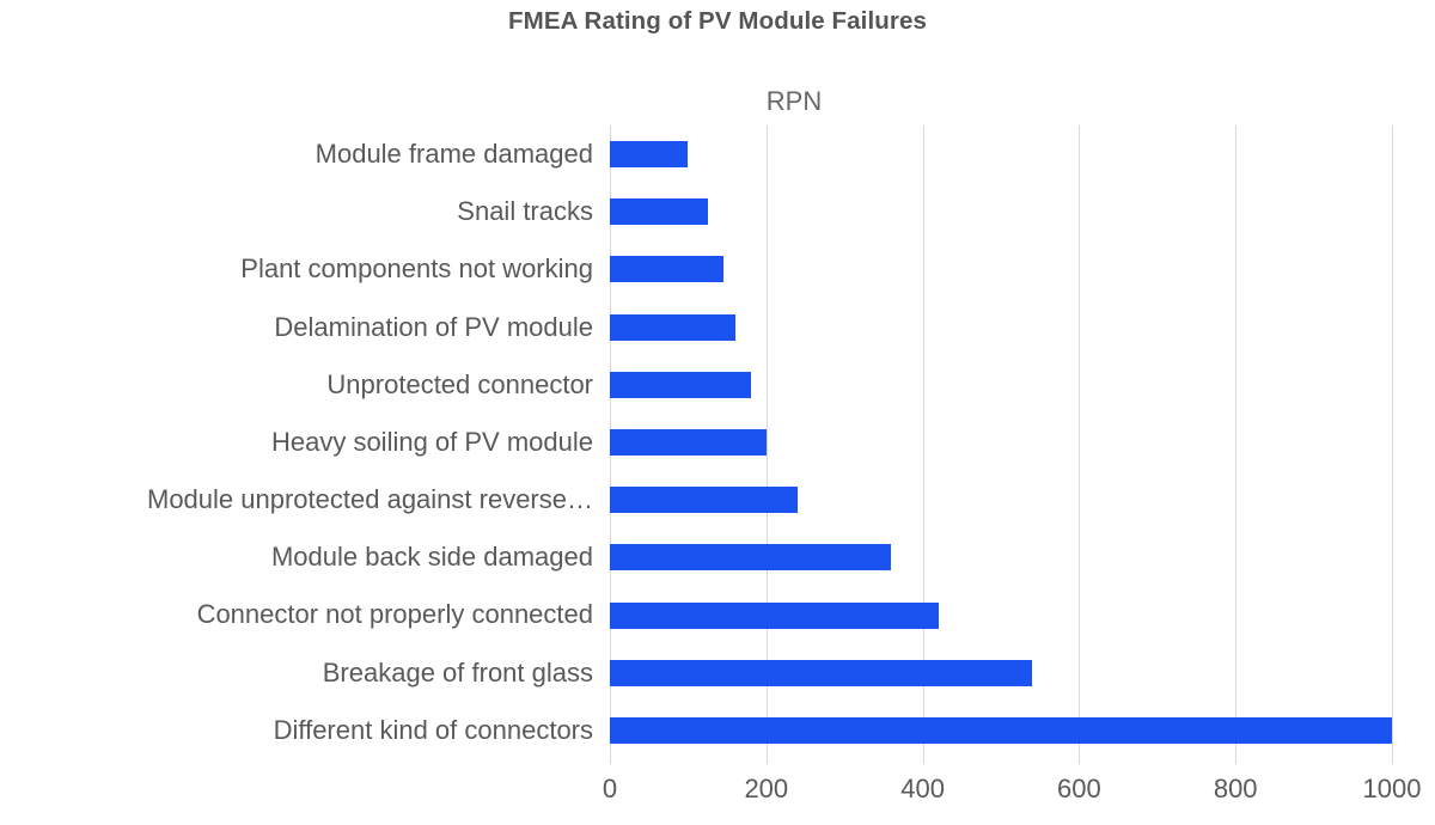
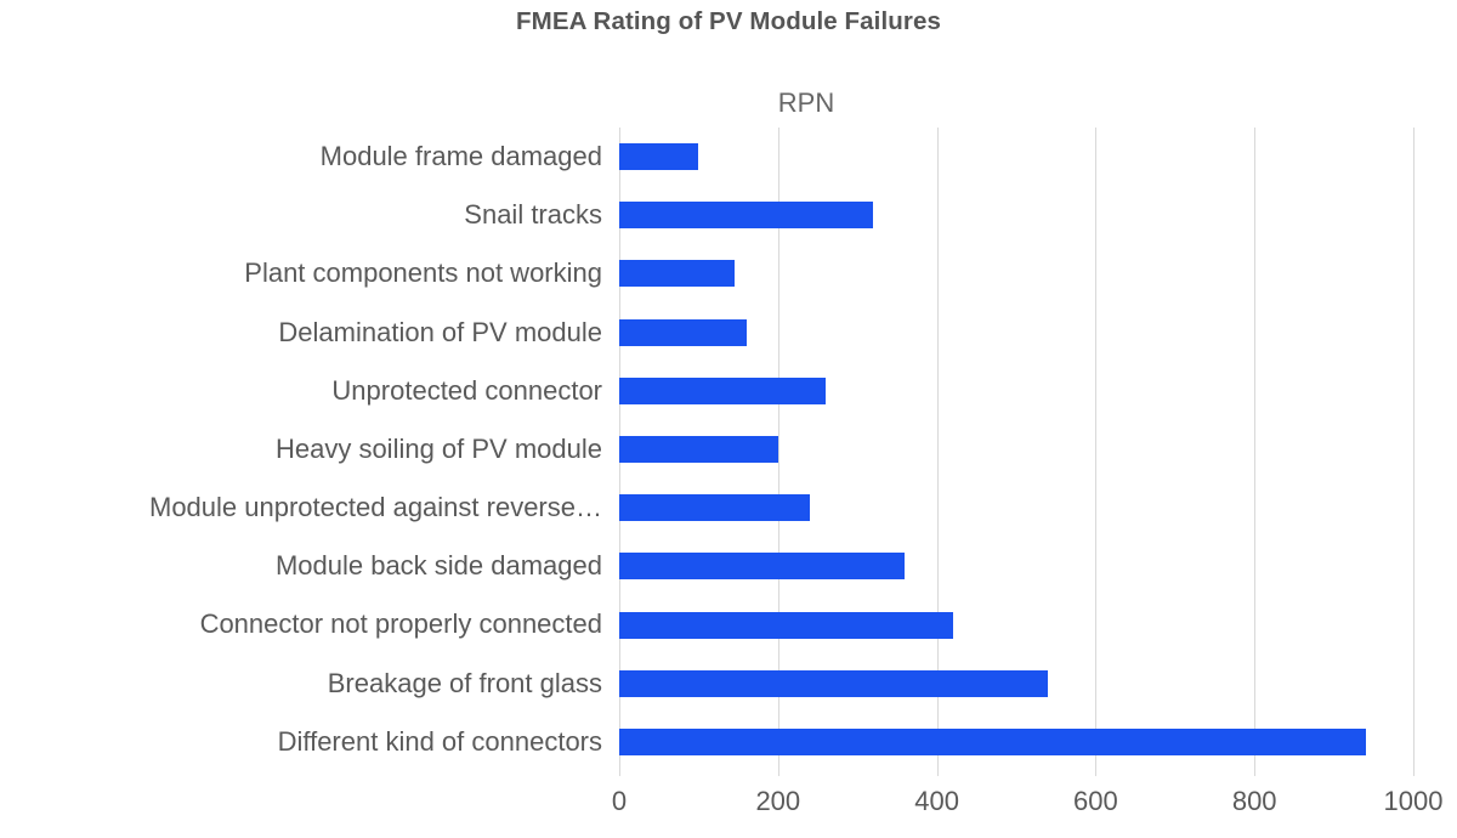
Snail tracks: 120 -> 320
Unprotected connector: 180 -> 260
Different kind of connectors: 1000 -> 940
